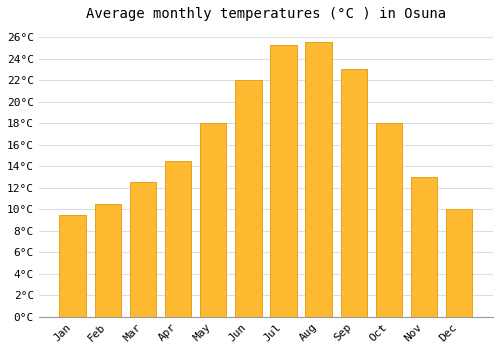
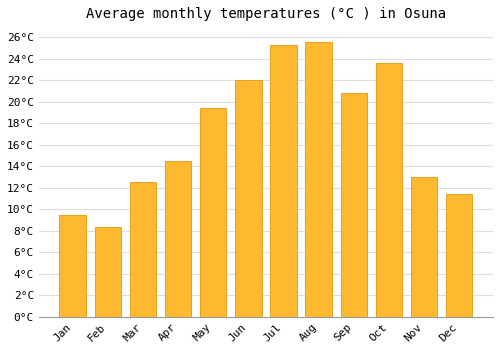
Feb: 10.5°C -> 8.3°C
May: 18.0°C -> 19.4°C
Sep: 23.0°C -> 20.8°C
Oct: 18.0°C -> 23.6°C
Dec: 10.0°C -> 11.4°C
